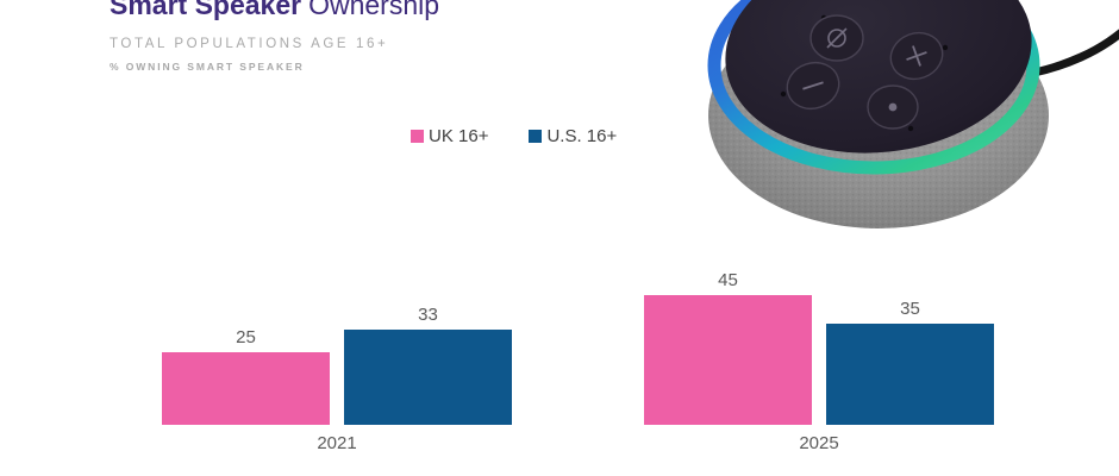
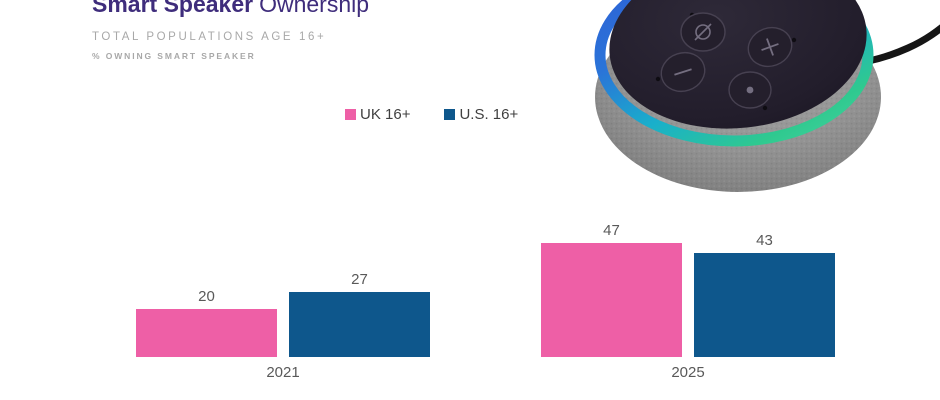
UK 16+/2021: 25 -> 20
U.S. 16+/2021: 33 -> 27
UK 16+/2025: 45 -> 47
U.S. 16+/2025: 35 -> 43
